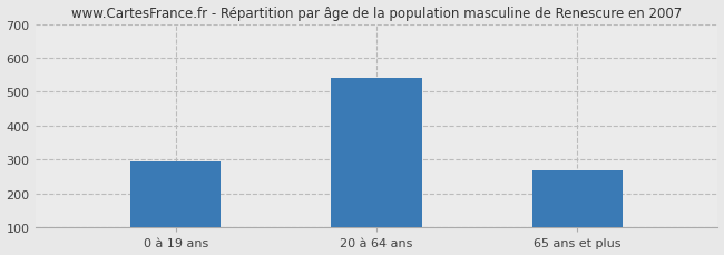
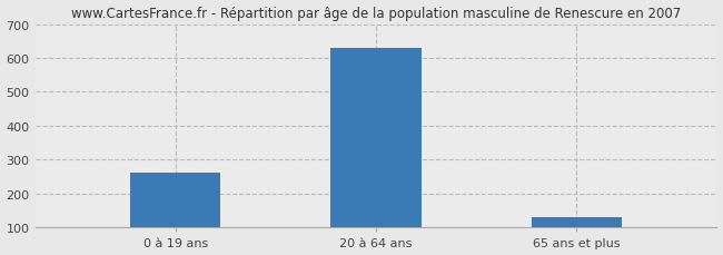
0 à 19 ans: 295 -> 262
20 à 64 ans: 540 -> 628
65 ans et plus: 270 -> 131
